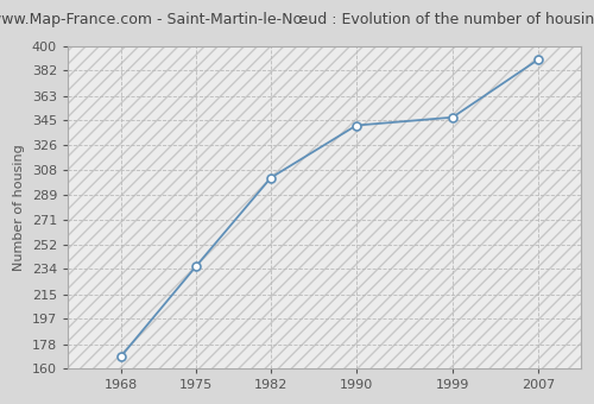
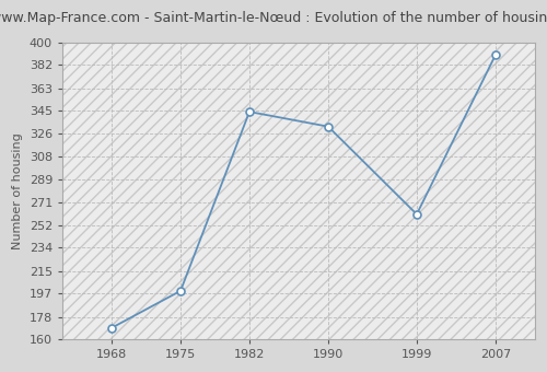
1975: 236 -> 199
1982: 302 -> 344
1990: 341 -> 332
1999: 347 -> 261
